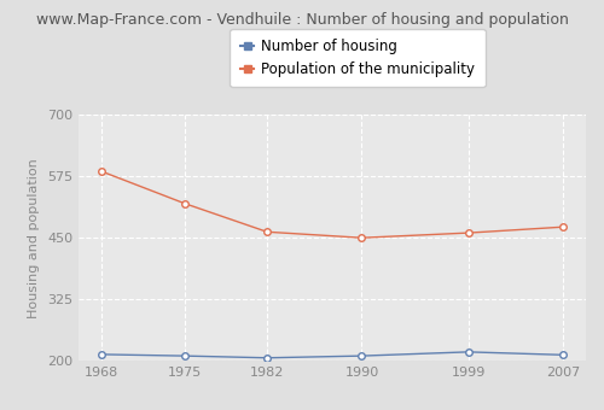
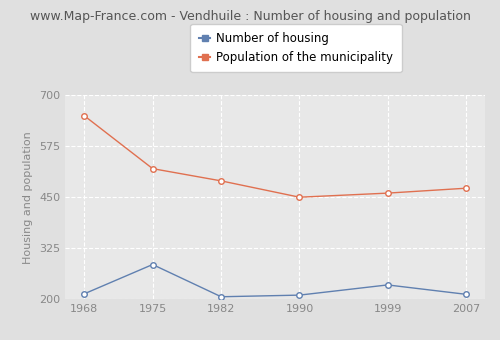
Population of the municipality/1968: 585 -> 650
Number of housing/1975: 210 -> 285
Population of the municipality/1982: 462 -> 490
Number of housing/1999: 218 -> 235
